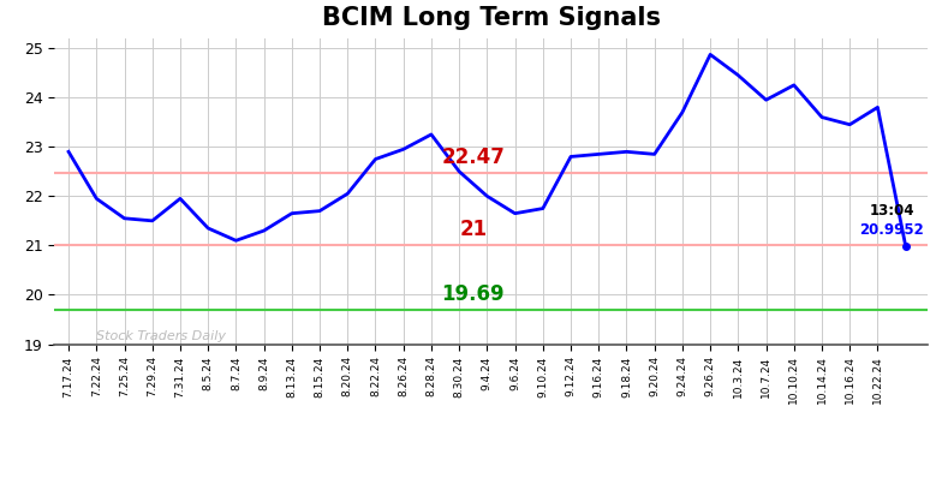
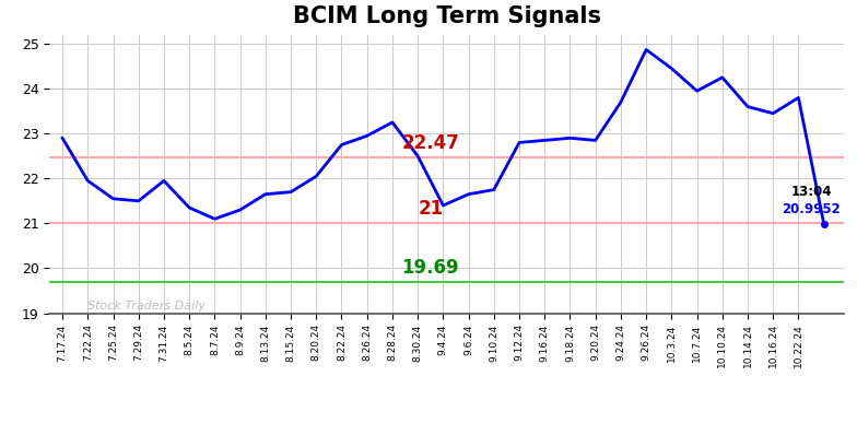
9.4.24: 22.00 -> 21.40
